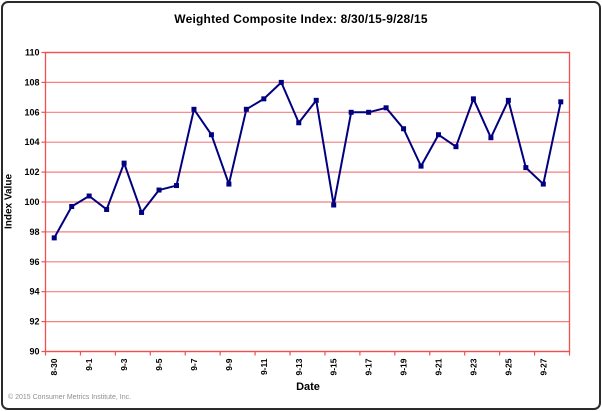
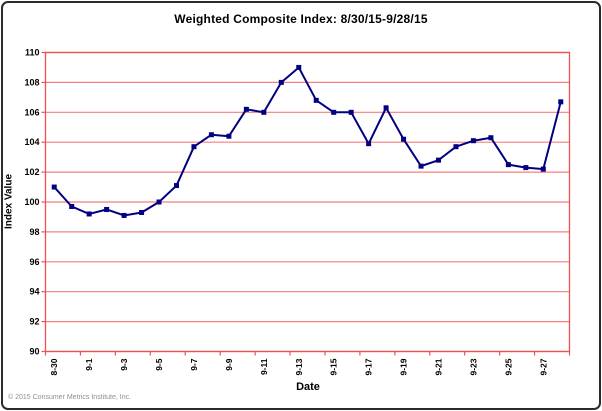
8-30: 97.6 -> 101.0
9-1: 100.4 -> 99.2
9-3: 102.6 -> 99.1
9-5: 100.8 -> 100.0
9-7: 106.2 -> 103.7
9-9: 101.2 -> 104.4
9-11: 106.9 -> 106.0
9-13: 105.3 -> 109.0
9-15: 99.8 -> 106.0
9-17: 106.0 -> 103.9
9-19: 104.9 -> 104.2
9-21: 104.5 -> 102.8
9-23: 106.9 -> 104.1
9-25: 106.8 -> 102.5
9-27: 101.2 -> 102.2
